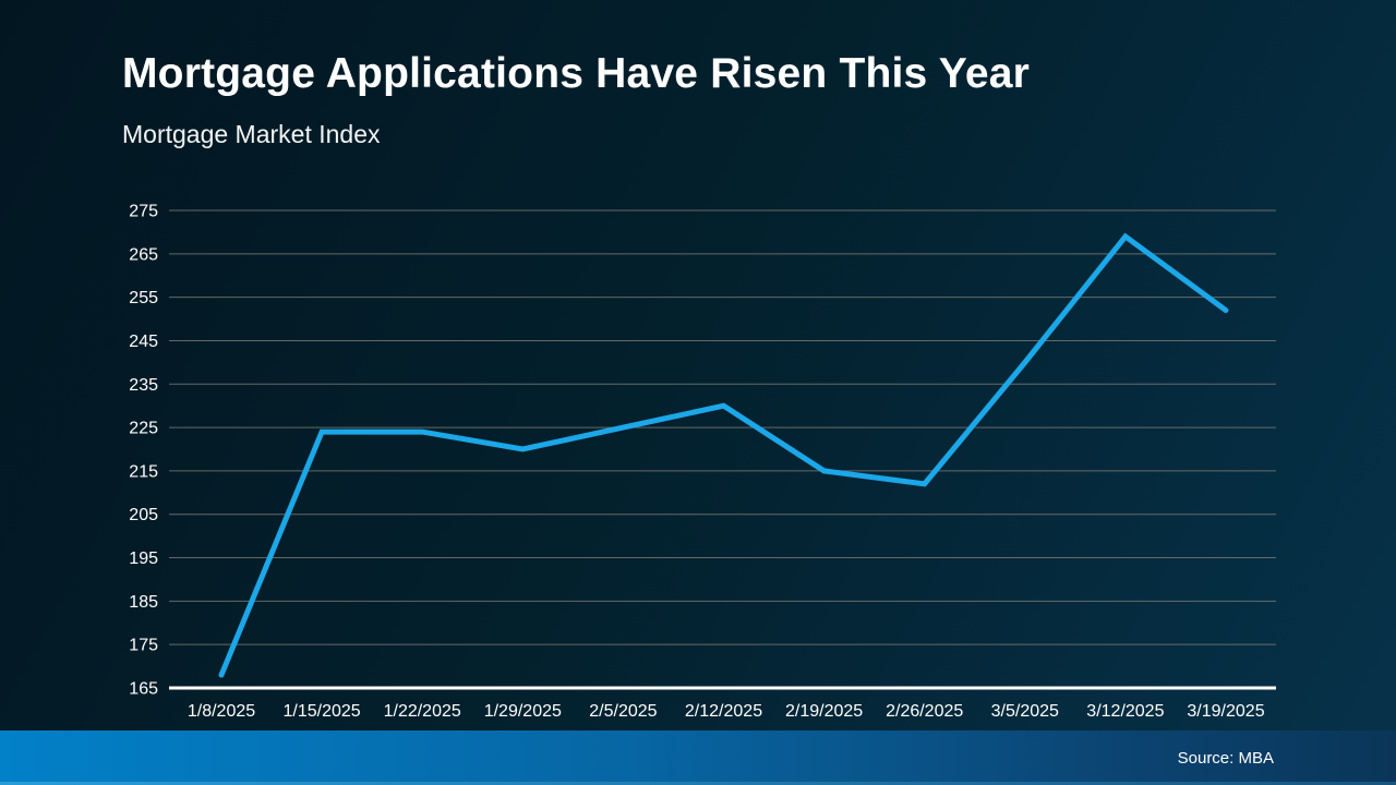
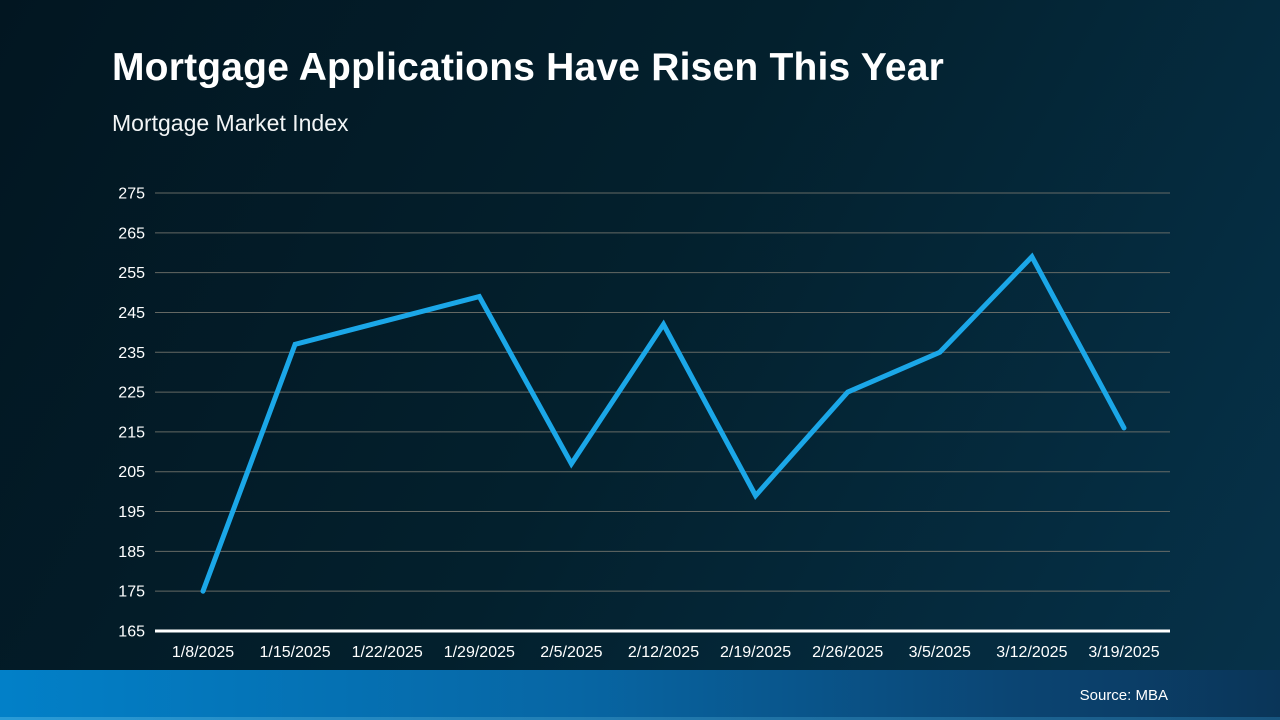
1/8/2025: 168 -> 175
1/15/2025: 224 -> 237
1/22/2025: 224 -> 243
1/29/2025: 220 -> 249
2/5/2025: 225 -> 207
2/12/2025: 230 -> 242
2/19/2025: 215 -> 199
2/26/2025: 212 -> 225
3/5/2025: 240 -> 235
3/12/2025: 269 -> 259
3/19/2025: 252 -> 216
